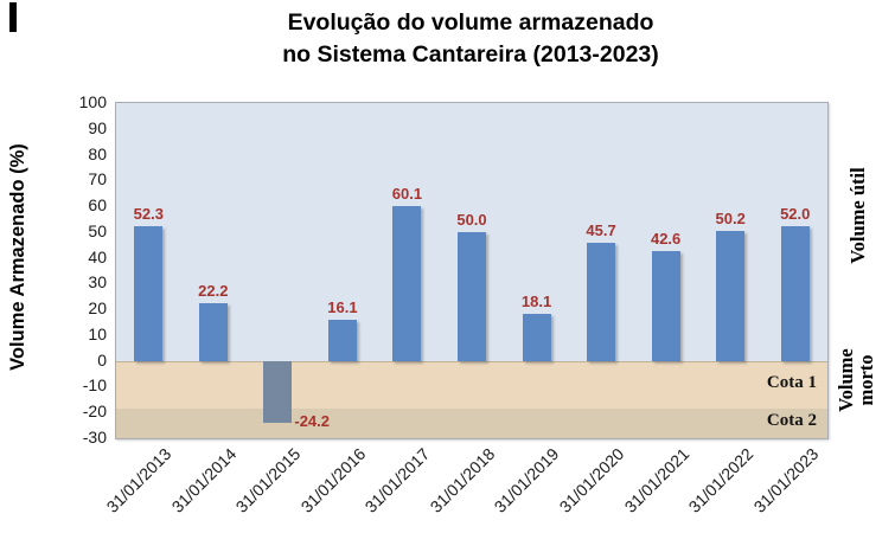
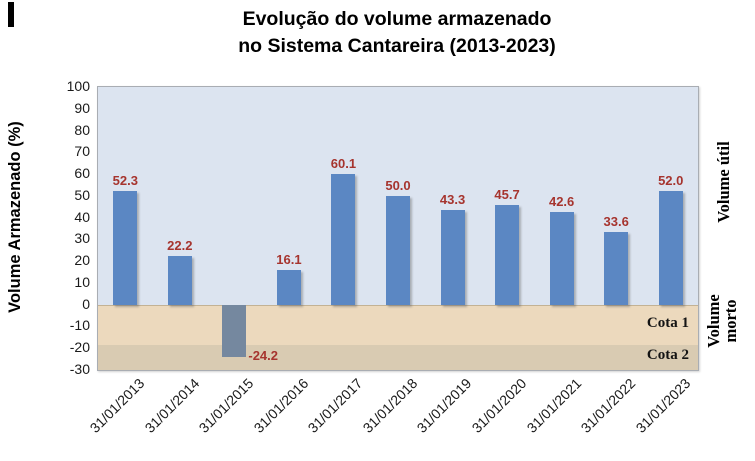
31/01/2019: 18.1 -> 43.3
31/01/2022: 50.2 -> 33.6
